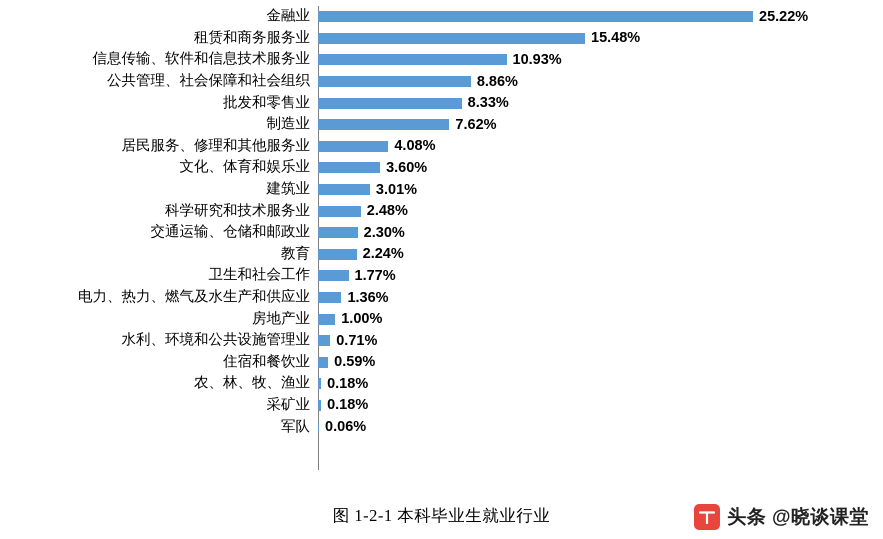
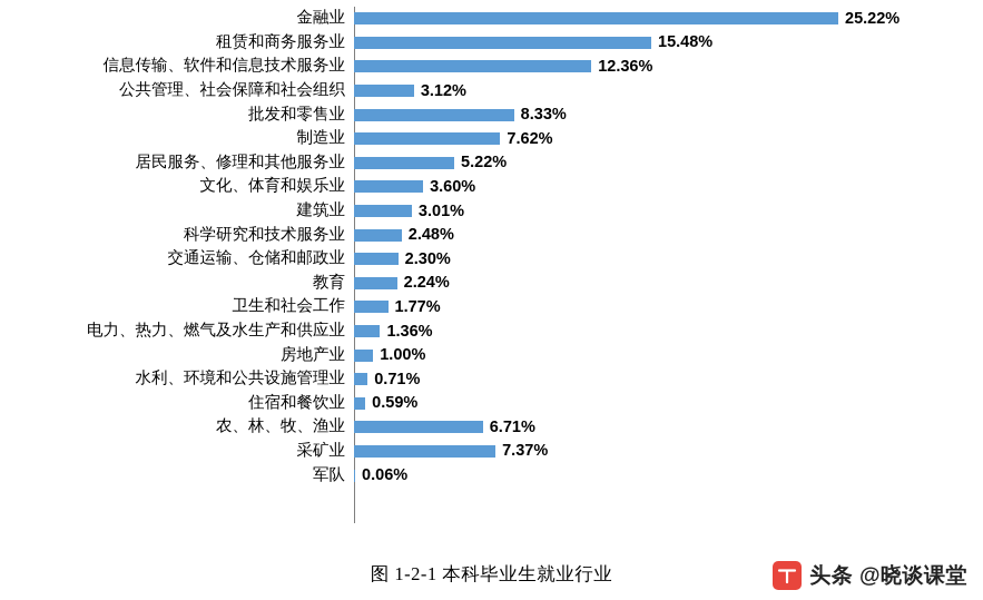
信息传输、软件和信息技术服务业: 10.93% -> 12.36%
公共管理、社会保障和社会组织: 8.86% -> 3.12%
居民服务、修理和其他服务业: 4.08% -> 5.22%
农、林、牧、渔业: 0.18% -> 6.71%
采矿业: 0.18% -> 7.37%
